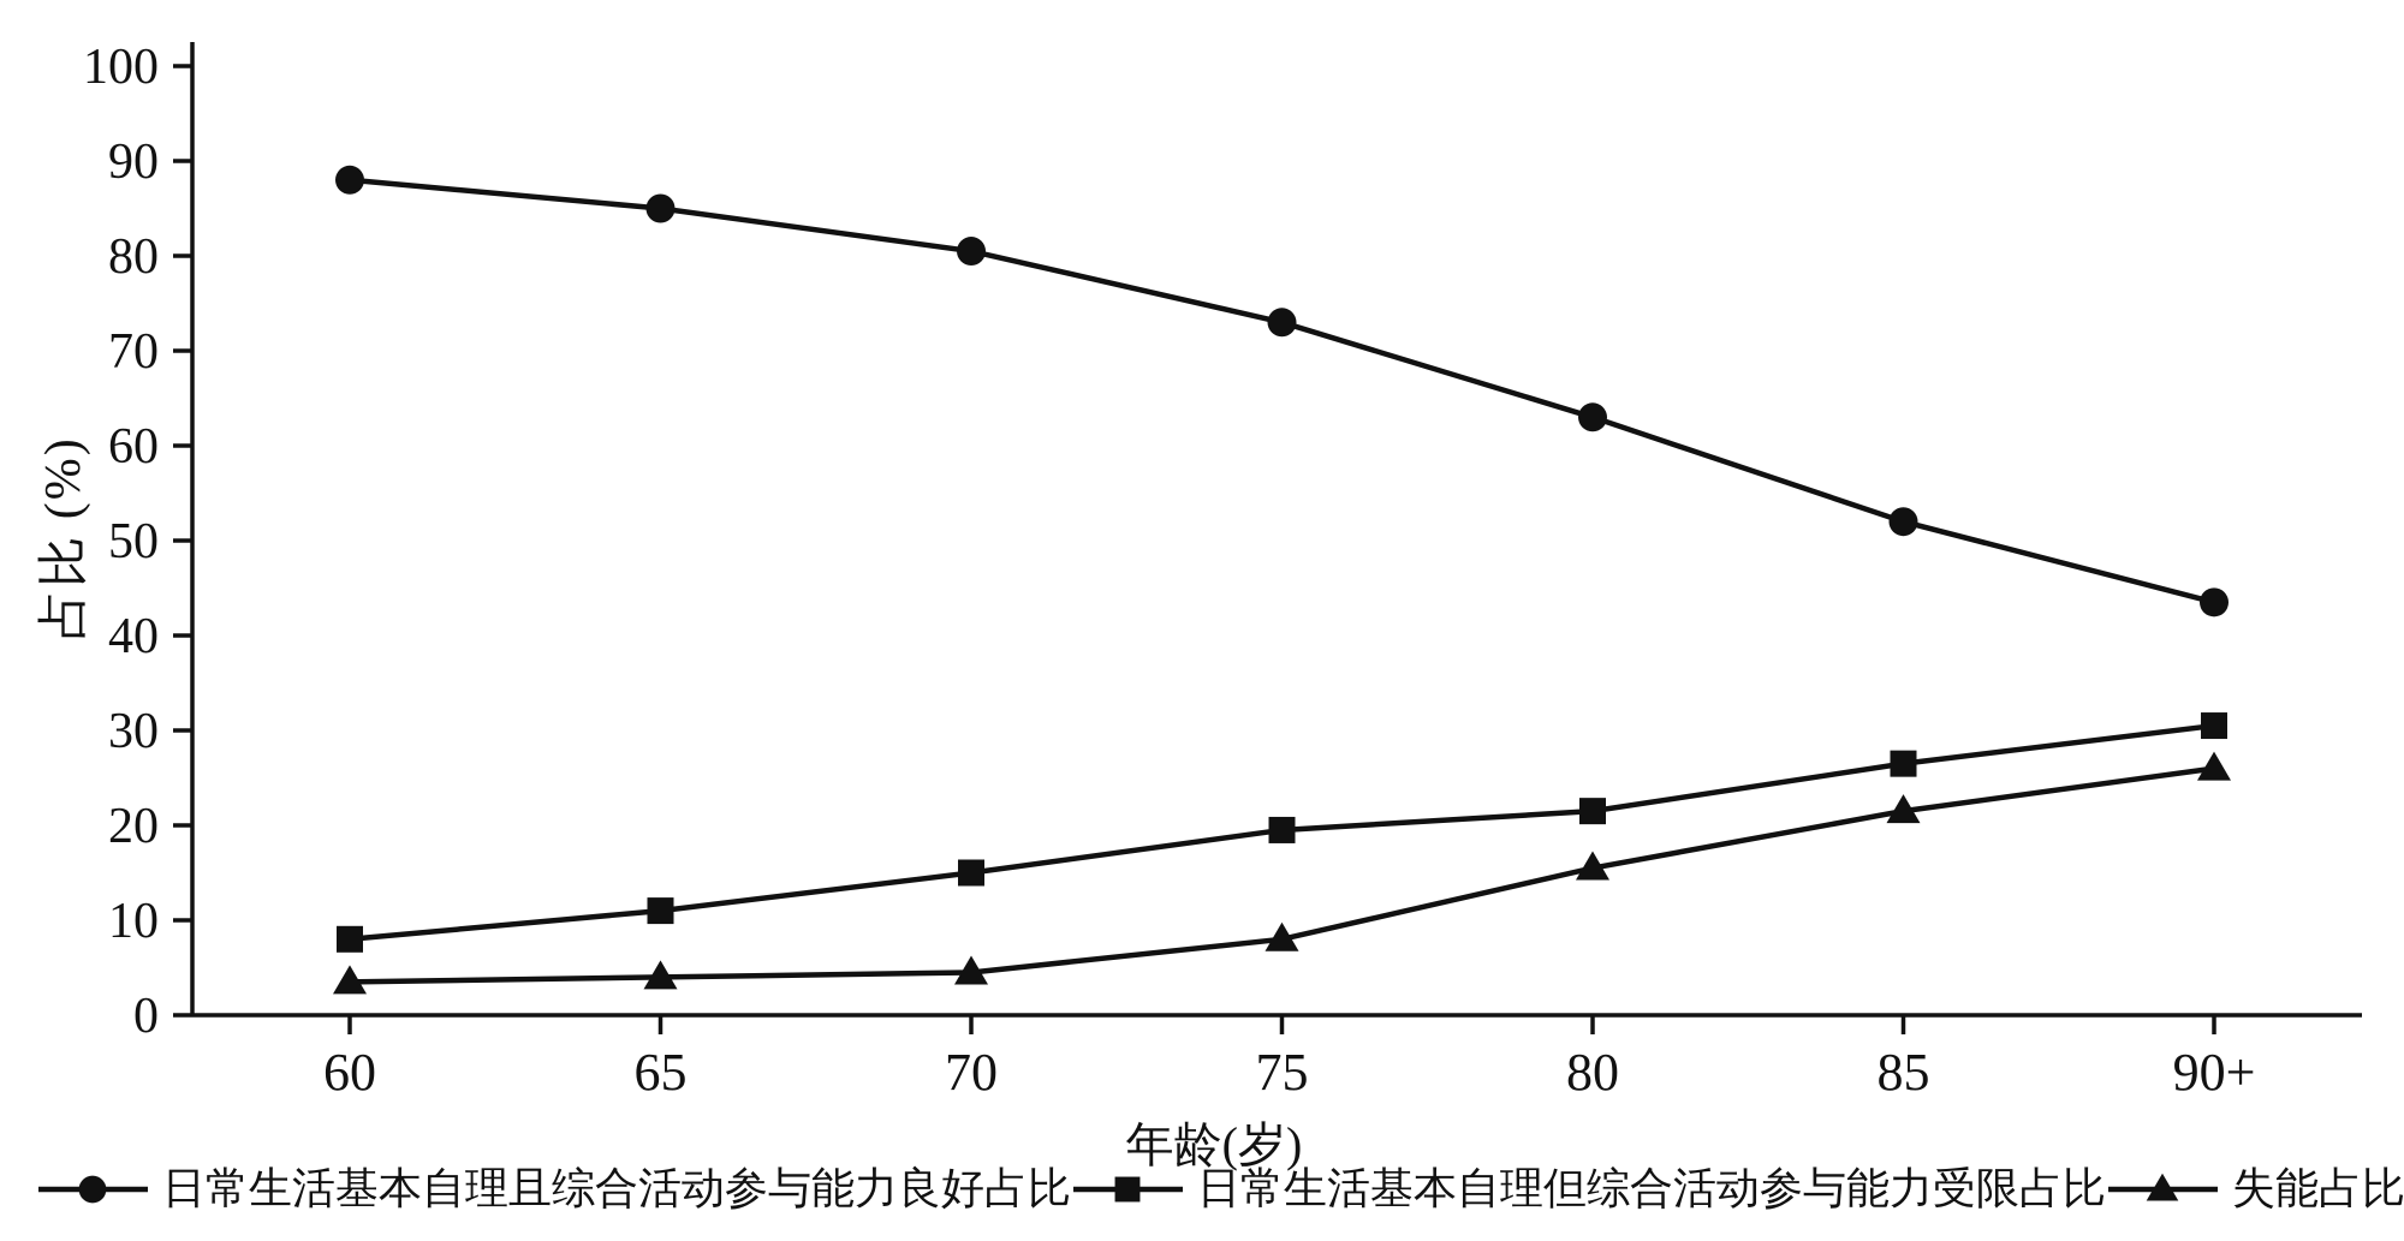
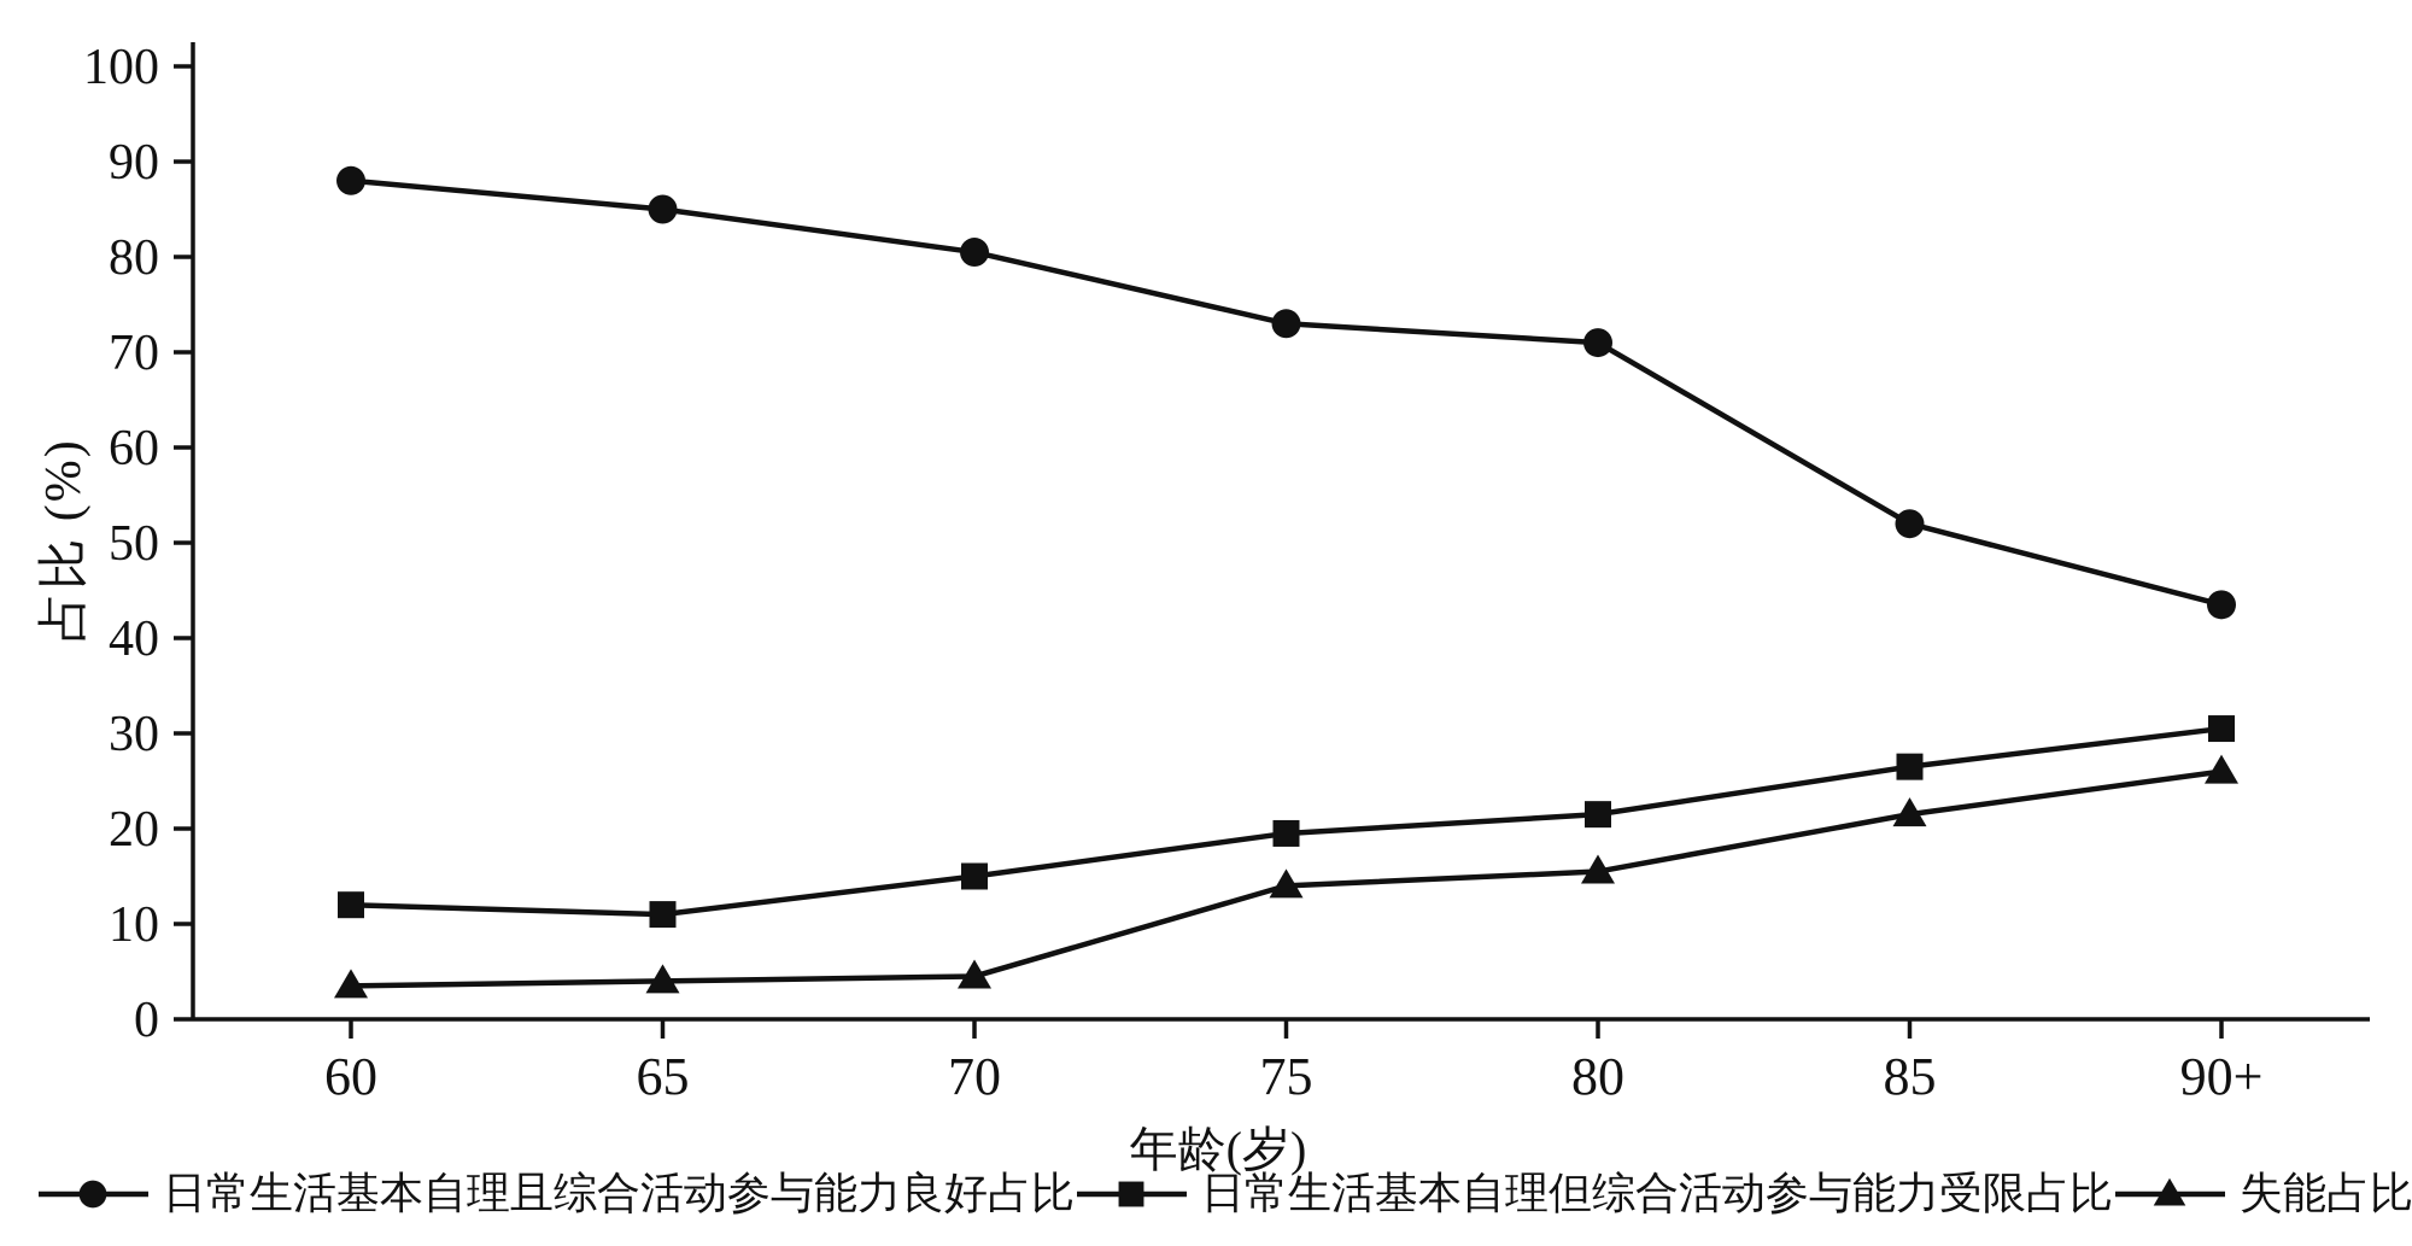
日常生活基本自理但综合活动参与能力受限占比/60: 8 -> 12
失能占比/75: 8 -> 14
日常生活基本自理且综合活动参与能力良好占比/80: 63 -> 71
